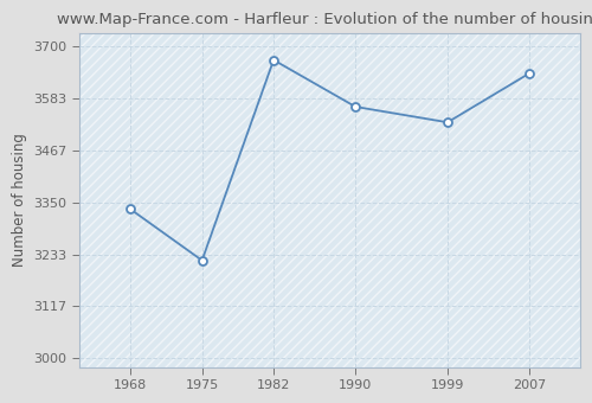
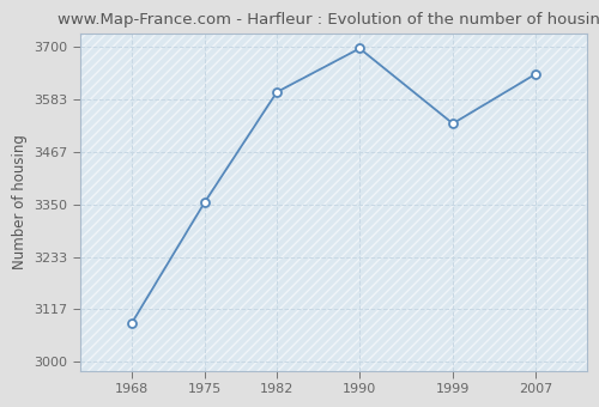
1968: 3335 -> 3087
1975: 3220 -> 3354
1982: 3670 -> 3600
1990: 3565 -> 3697
